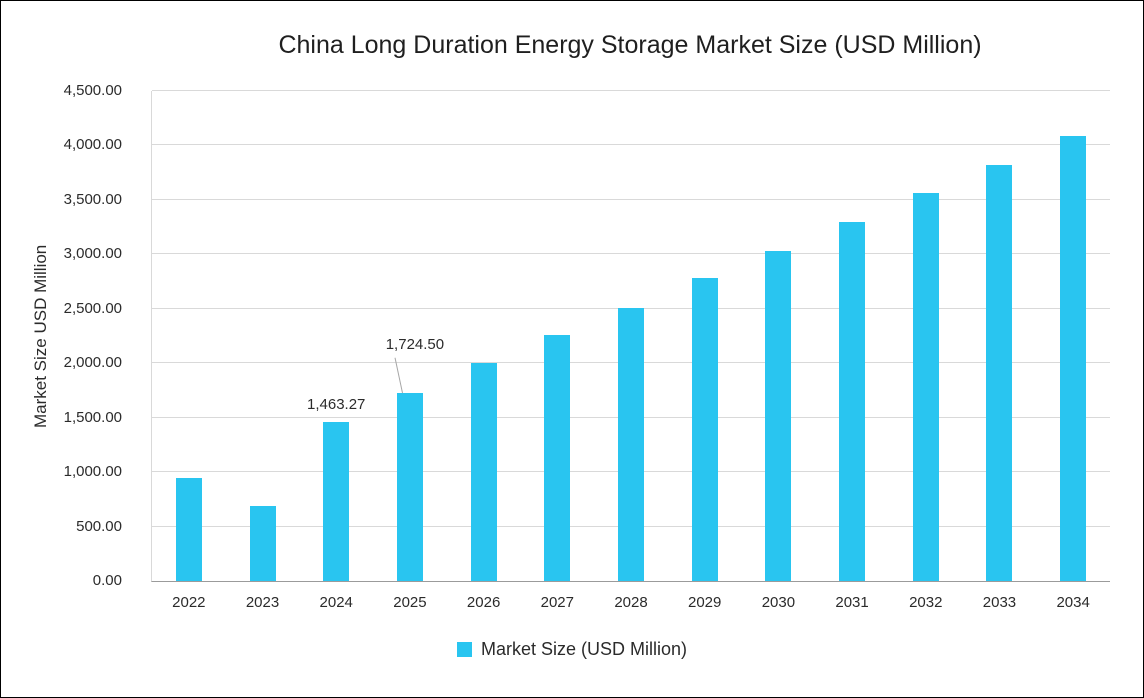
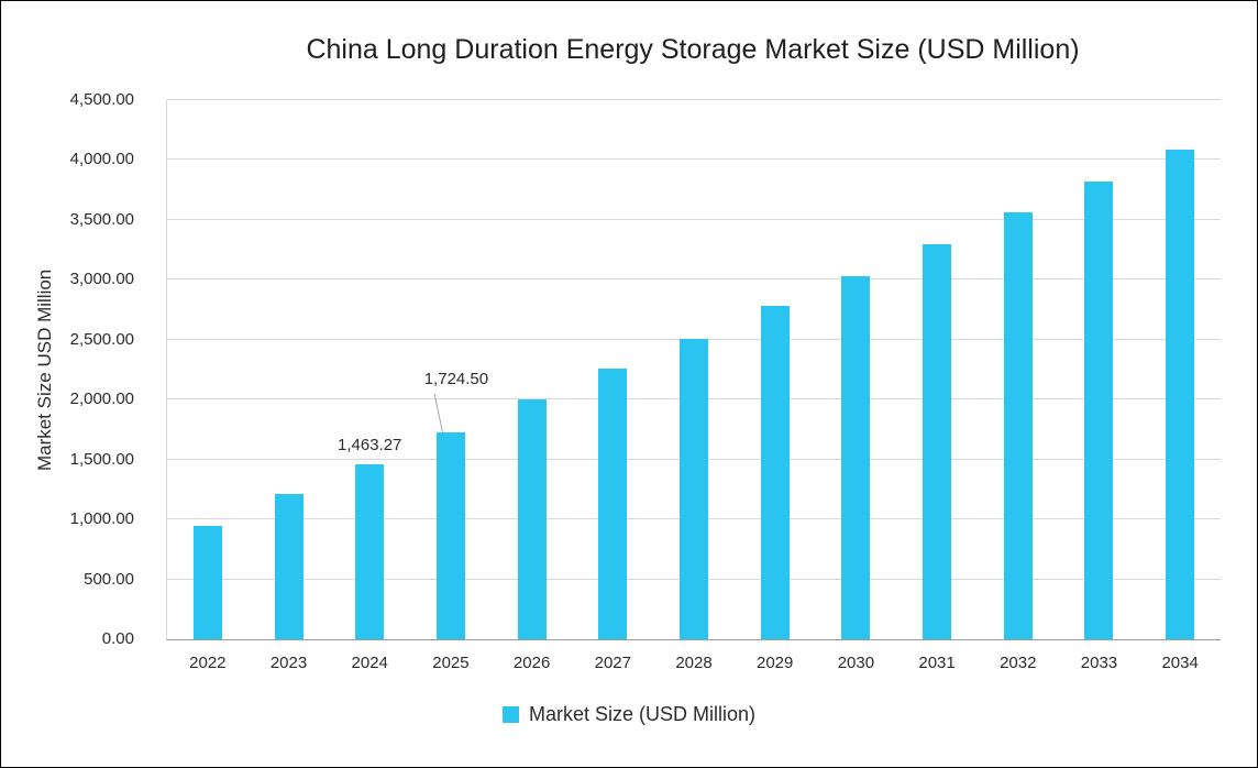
2023: 690 -> 1210
